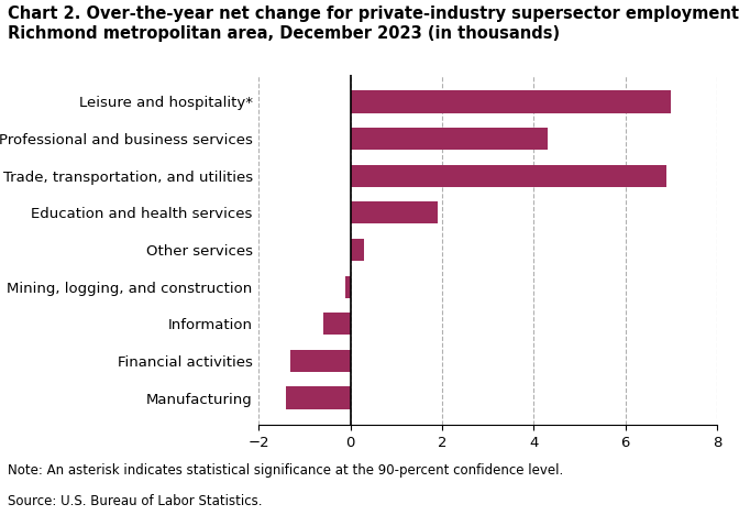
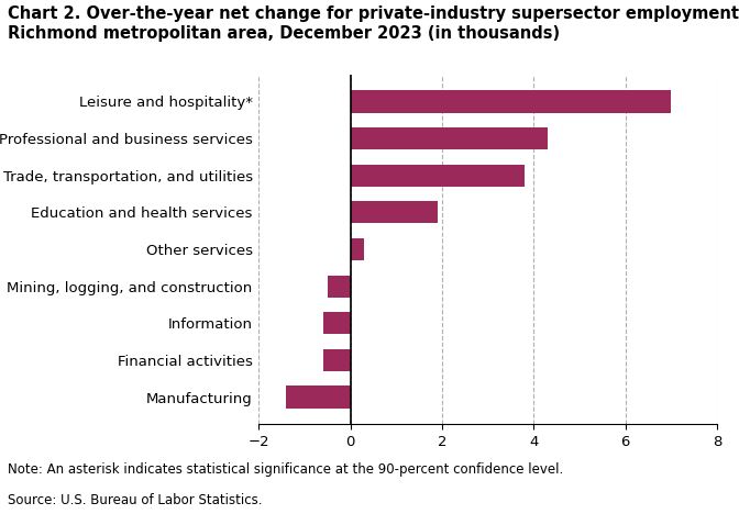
Trade, transportation, and utilities: 6.9 -> 3.8
Mining, logging, and construction: -0.1 -> -0.5
Financial activities: -1.3 -> -0.6
